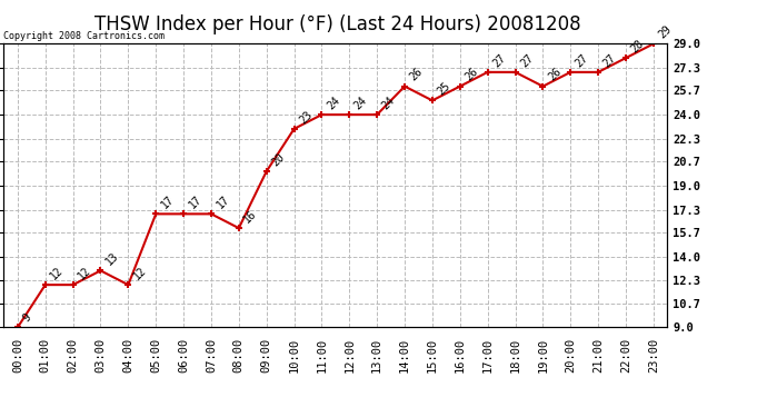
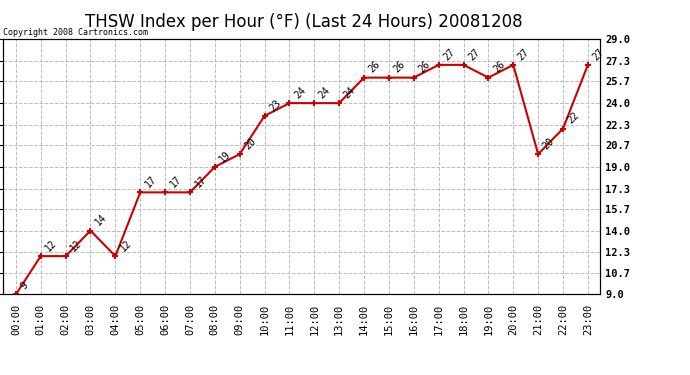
03:00: 13 -> 14
08:00: 16 -> 19
15:00: 25 -> 26
21:00: 27 -> 20
22:00: 28 -> 22
23:00: 29 -> 27
